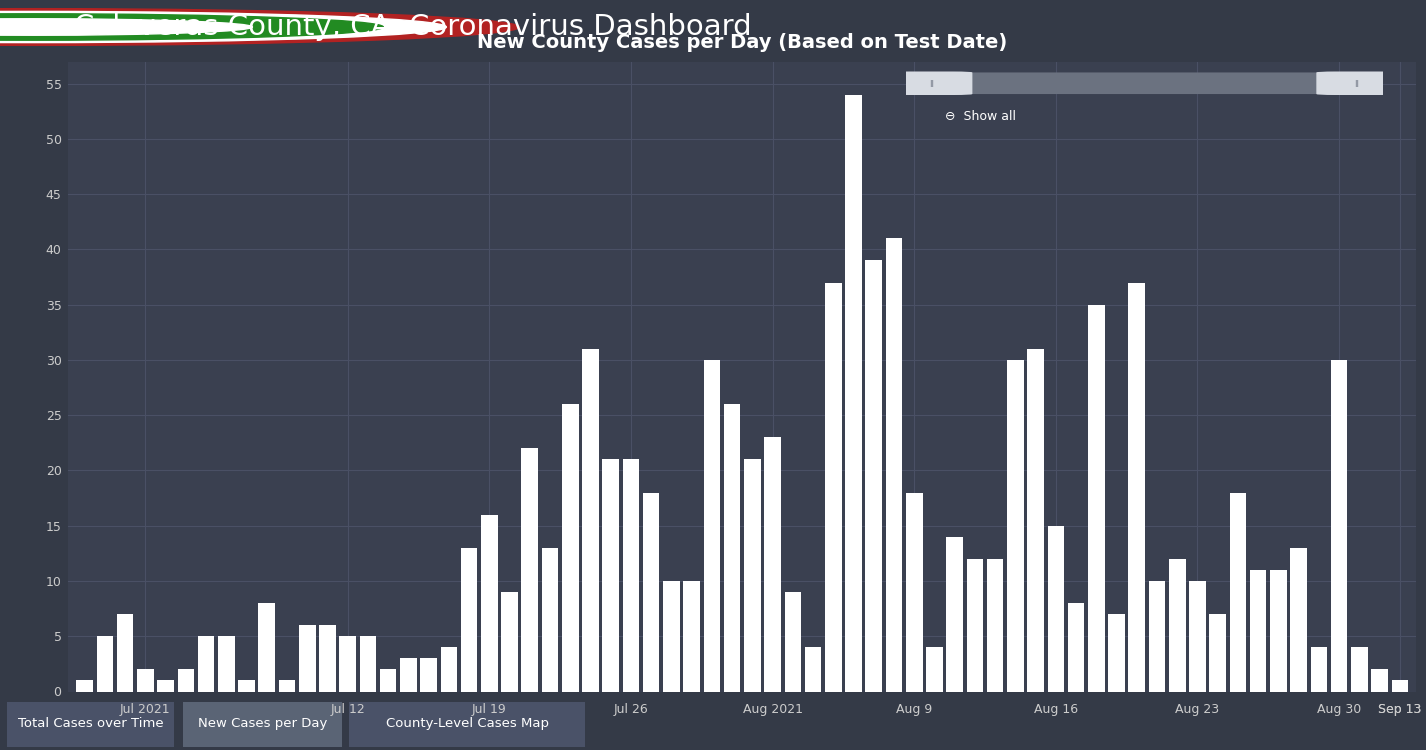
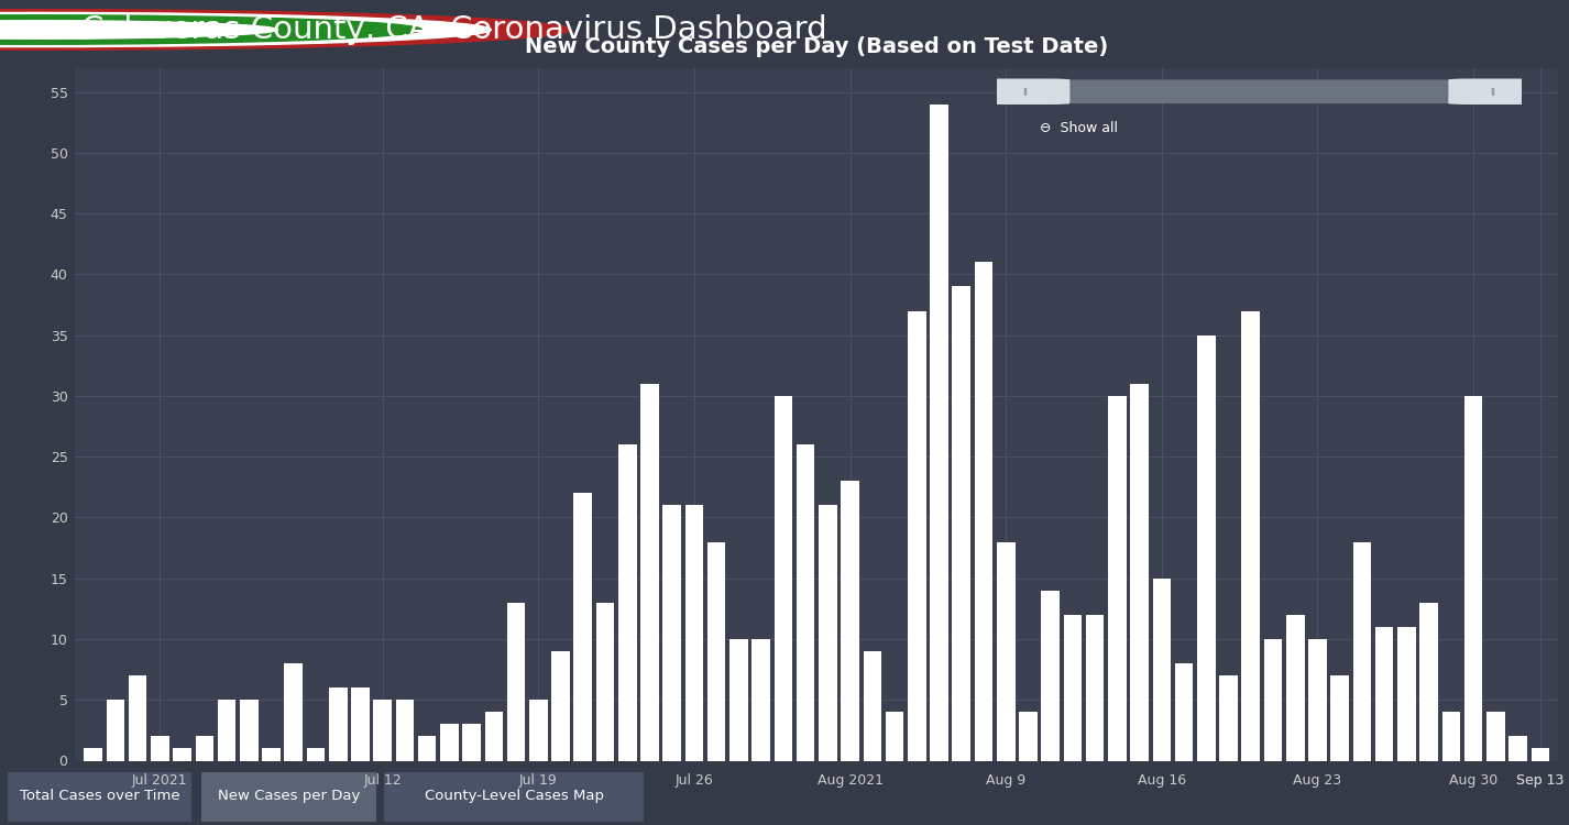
Jul 19: 16 -> 5
